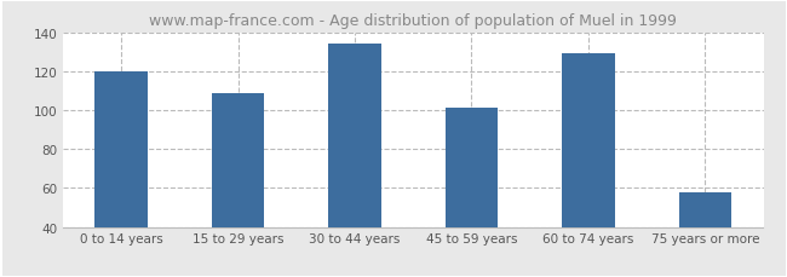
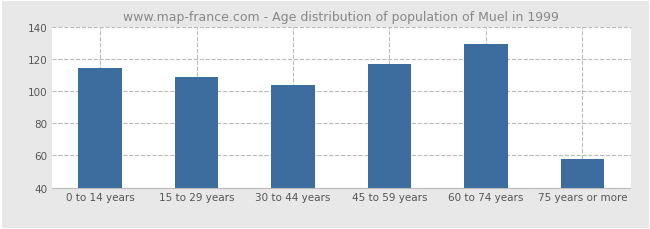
0 to 14 years: 120 -> 114
30 to 44 years: 134 -> 104
45 to 59 years: 101 -> 117
